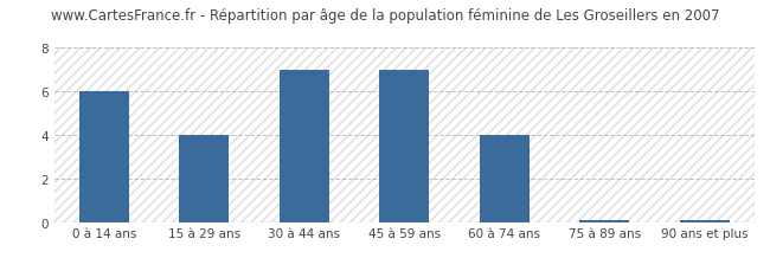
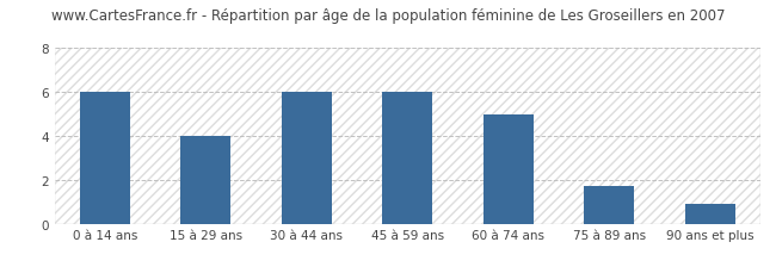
30 à 44 ans: 7.0 -> 6.0
45 à 59 ans: 7.0 -> 6.0
60 à 74 ans: 4.0 -> 5.0
75 à 89 ans: 0.1 -> 1.7
90 ans et plus: 0.1 -> 0.9
